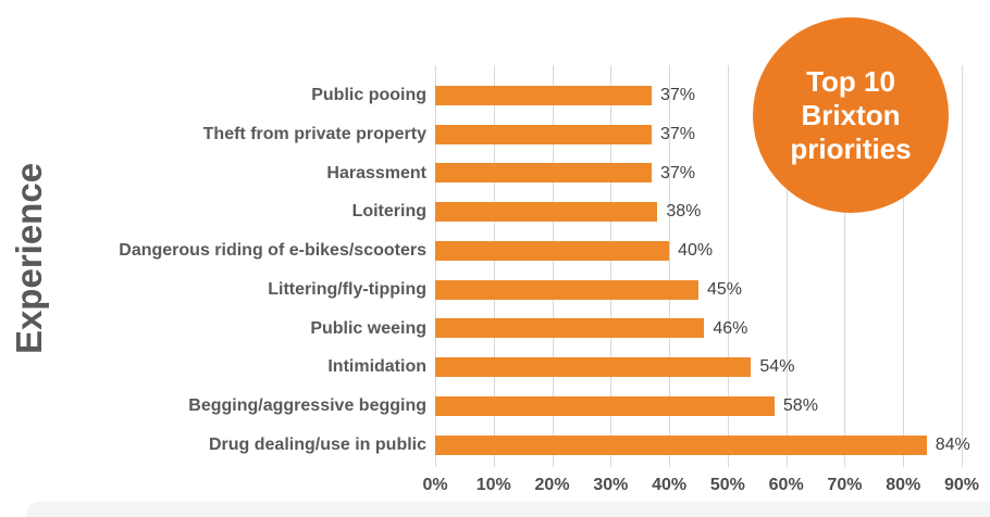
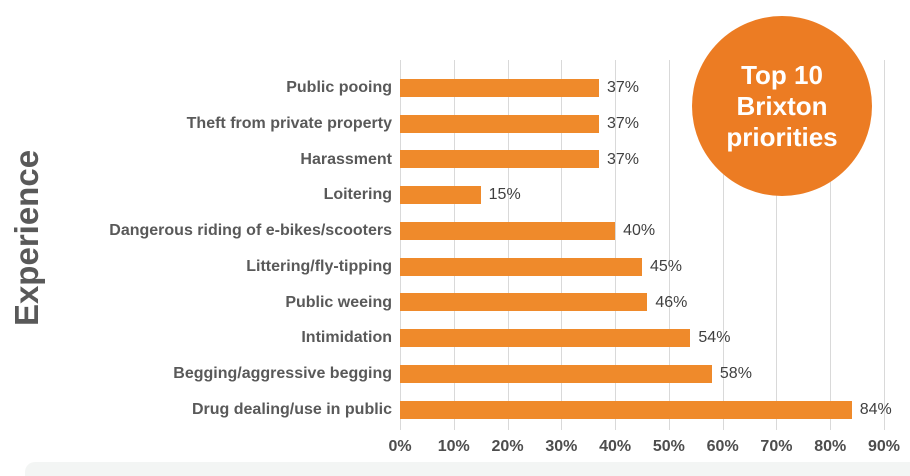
Loitering: 38% -> 15%
